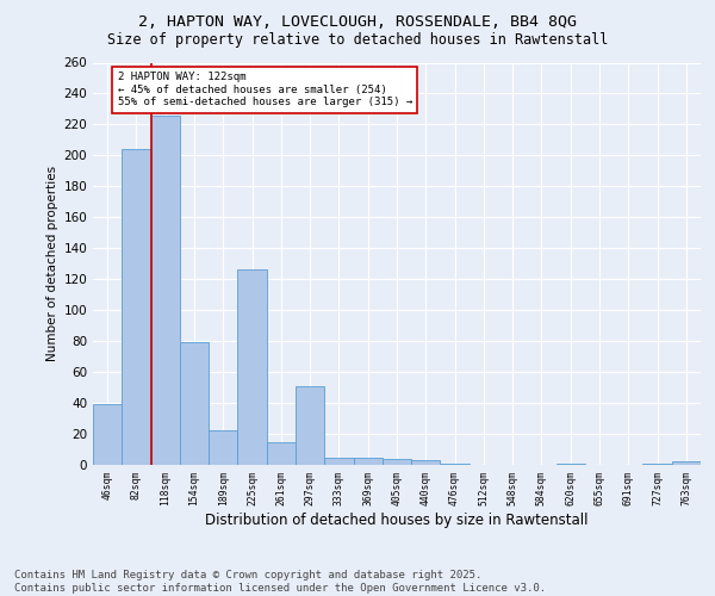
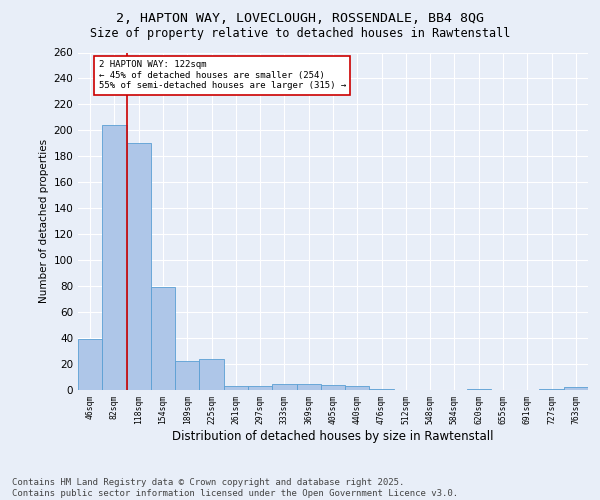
118sqm: 226 -> 190
225sqm: 126 -> 24
261sqm: 15 -> 3
297sqm: 51 -> 3
